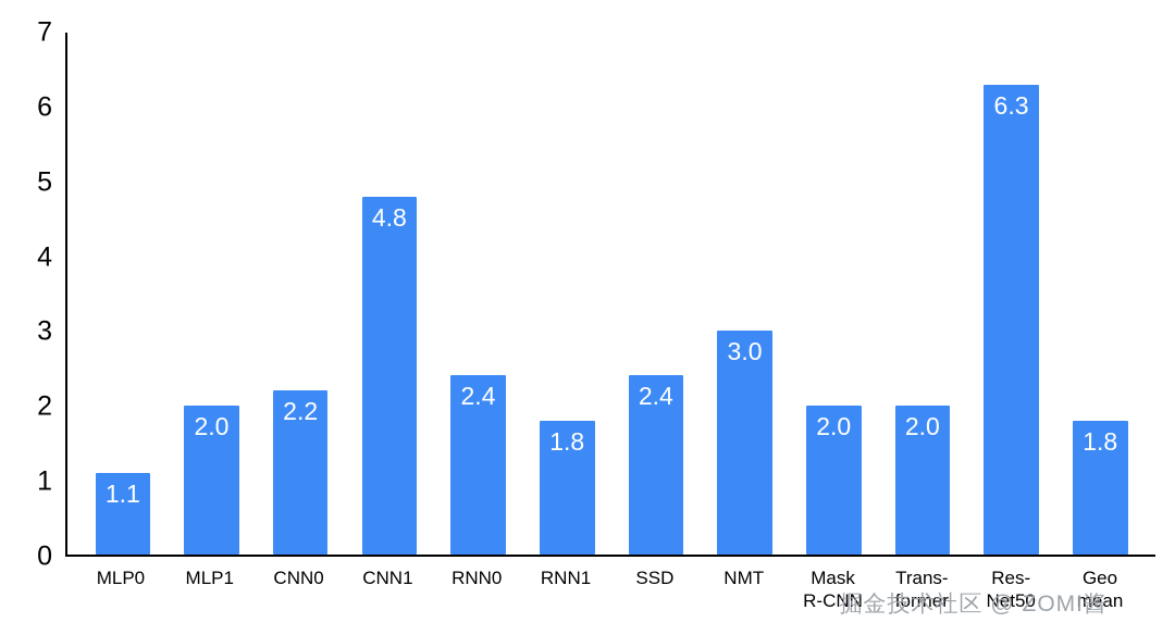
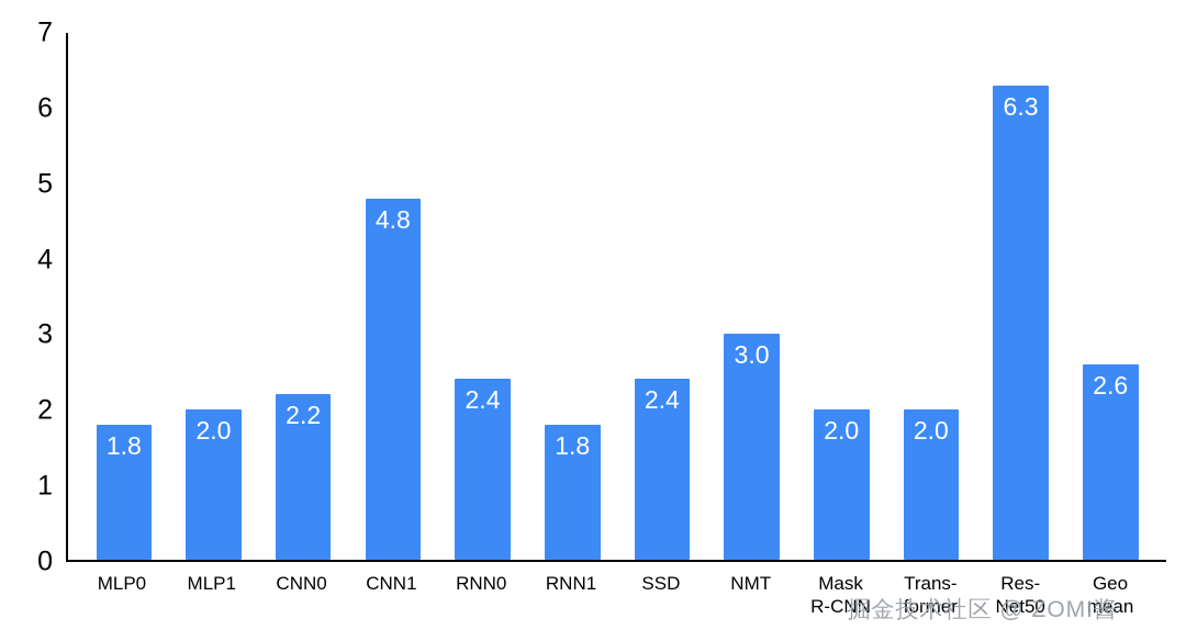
MLP0: 1.1 -> 1.8
Geo mean: 1.8 -> 2.6
